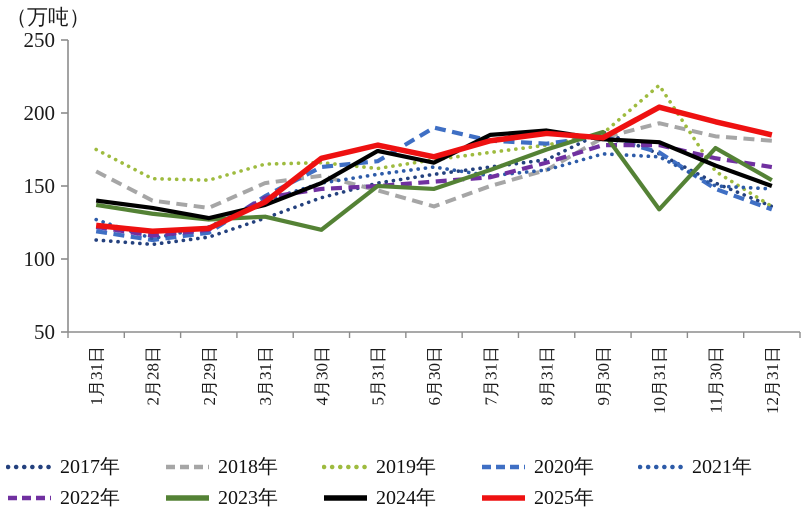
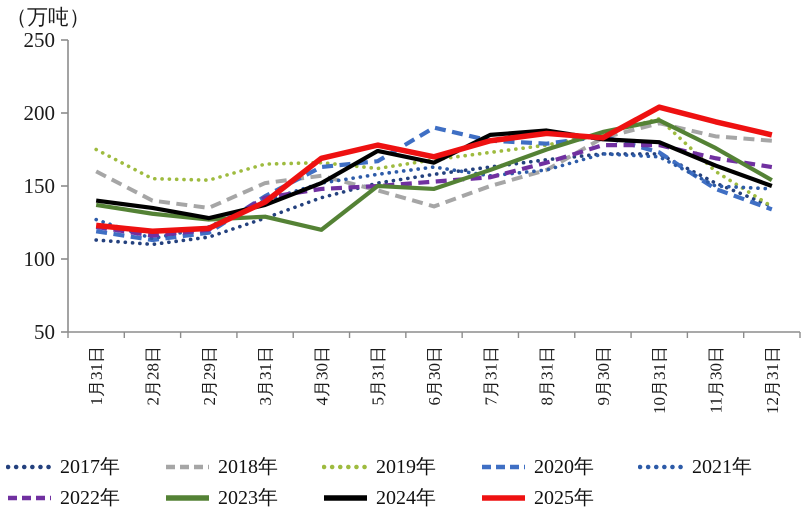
2017年/9月30日: 187 -> 172
2019年/10月31日: 219 -> 196
2023年/10月31日: 134 -> 195
